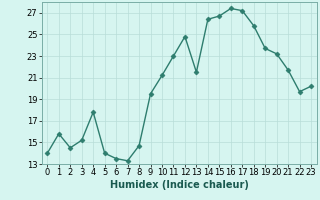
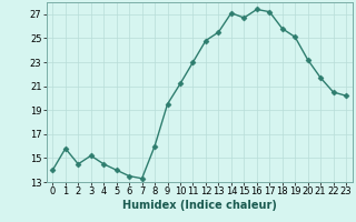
4: 17.8 -> 14.5
8: 14.7 -> 16.0
13: 21.5 -> 25.5
14: 26.4 -> 27.1
19: 23.7 -> 25.1
22: 19.7 -> 20.5
